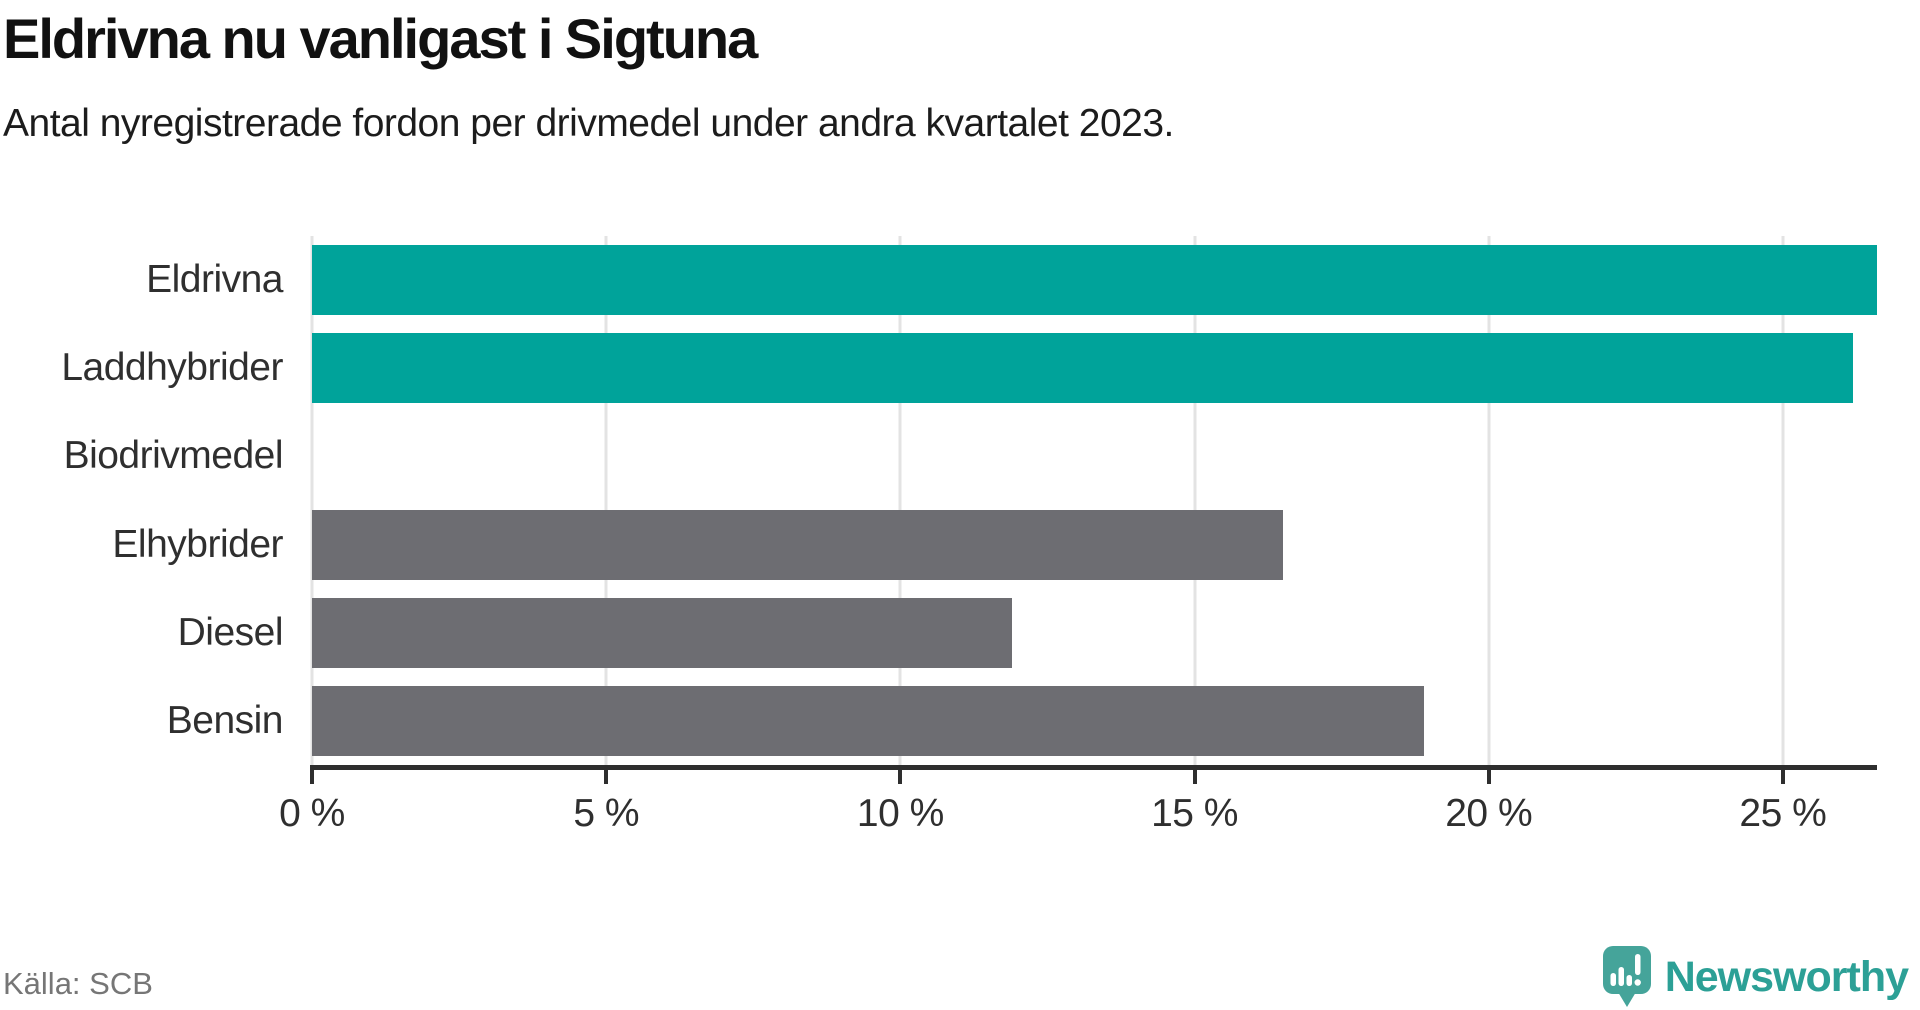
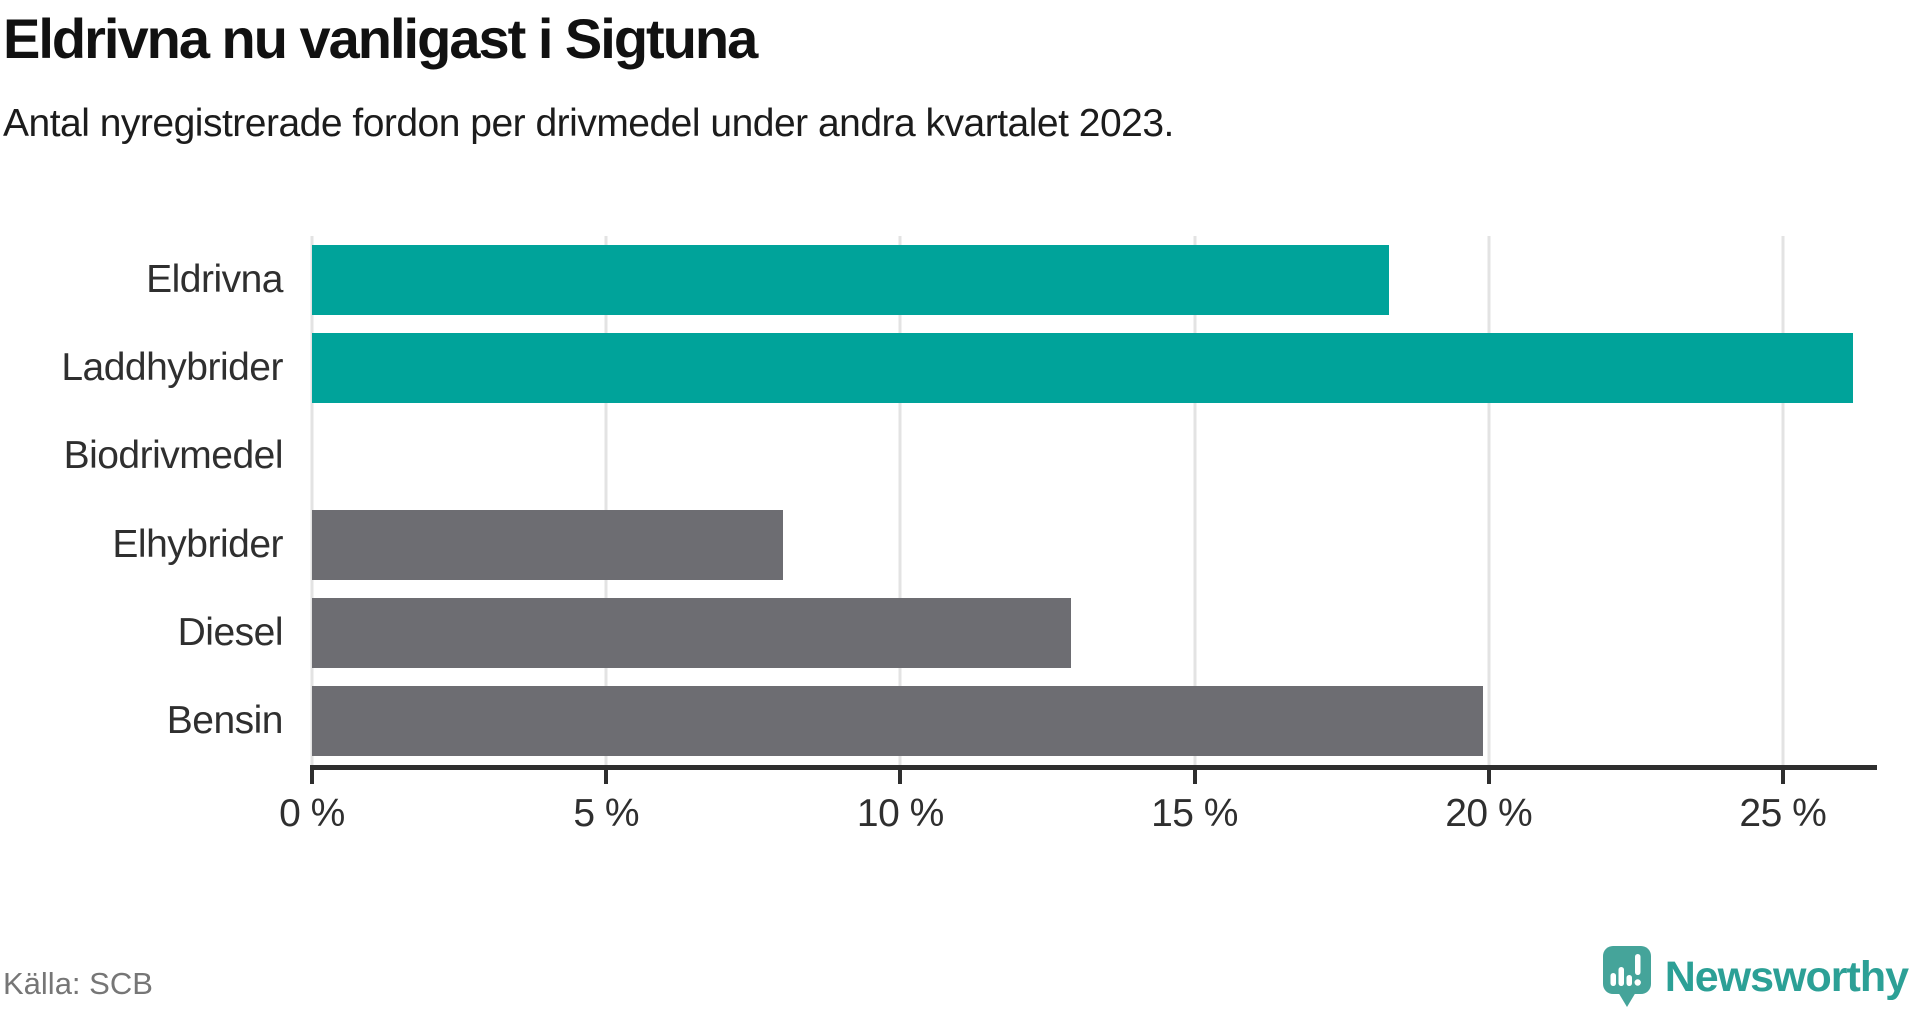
Eldrivna: 26.6% -> 18.3%
Elhybrider: 16.5% -> 8.0%
Diesel: 11.9% -> 12.9%
Bensin: 18.9% -> 19.9%
